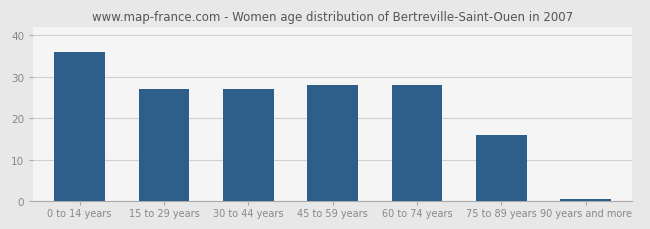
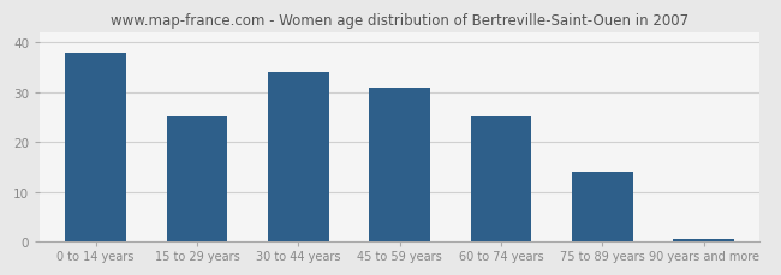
0 to 14 years: 36.0 -> 38.0
15 to 29 years: 27.0 -> 25.0
30 to 44 years: 27.0 -> 34.0
45 to 59 years: 28.0 -> 31.0
60 to 74 years: 28.0 -> 25.0
75 to 89 years: 16.0 -> 14.0
